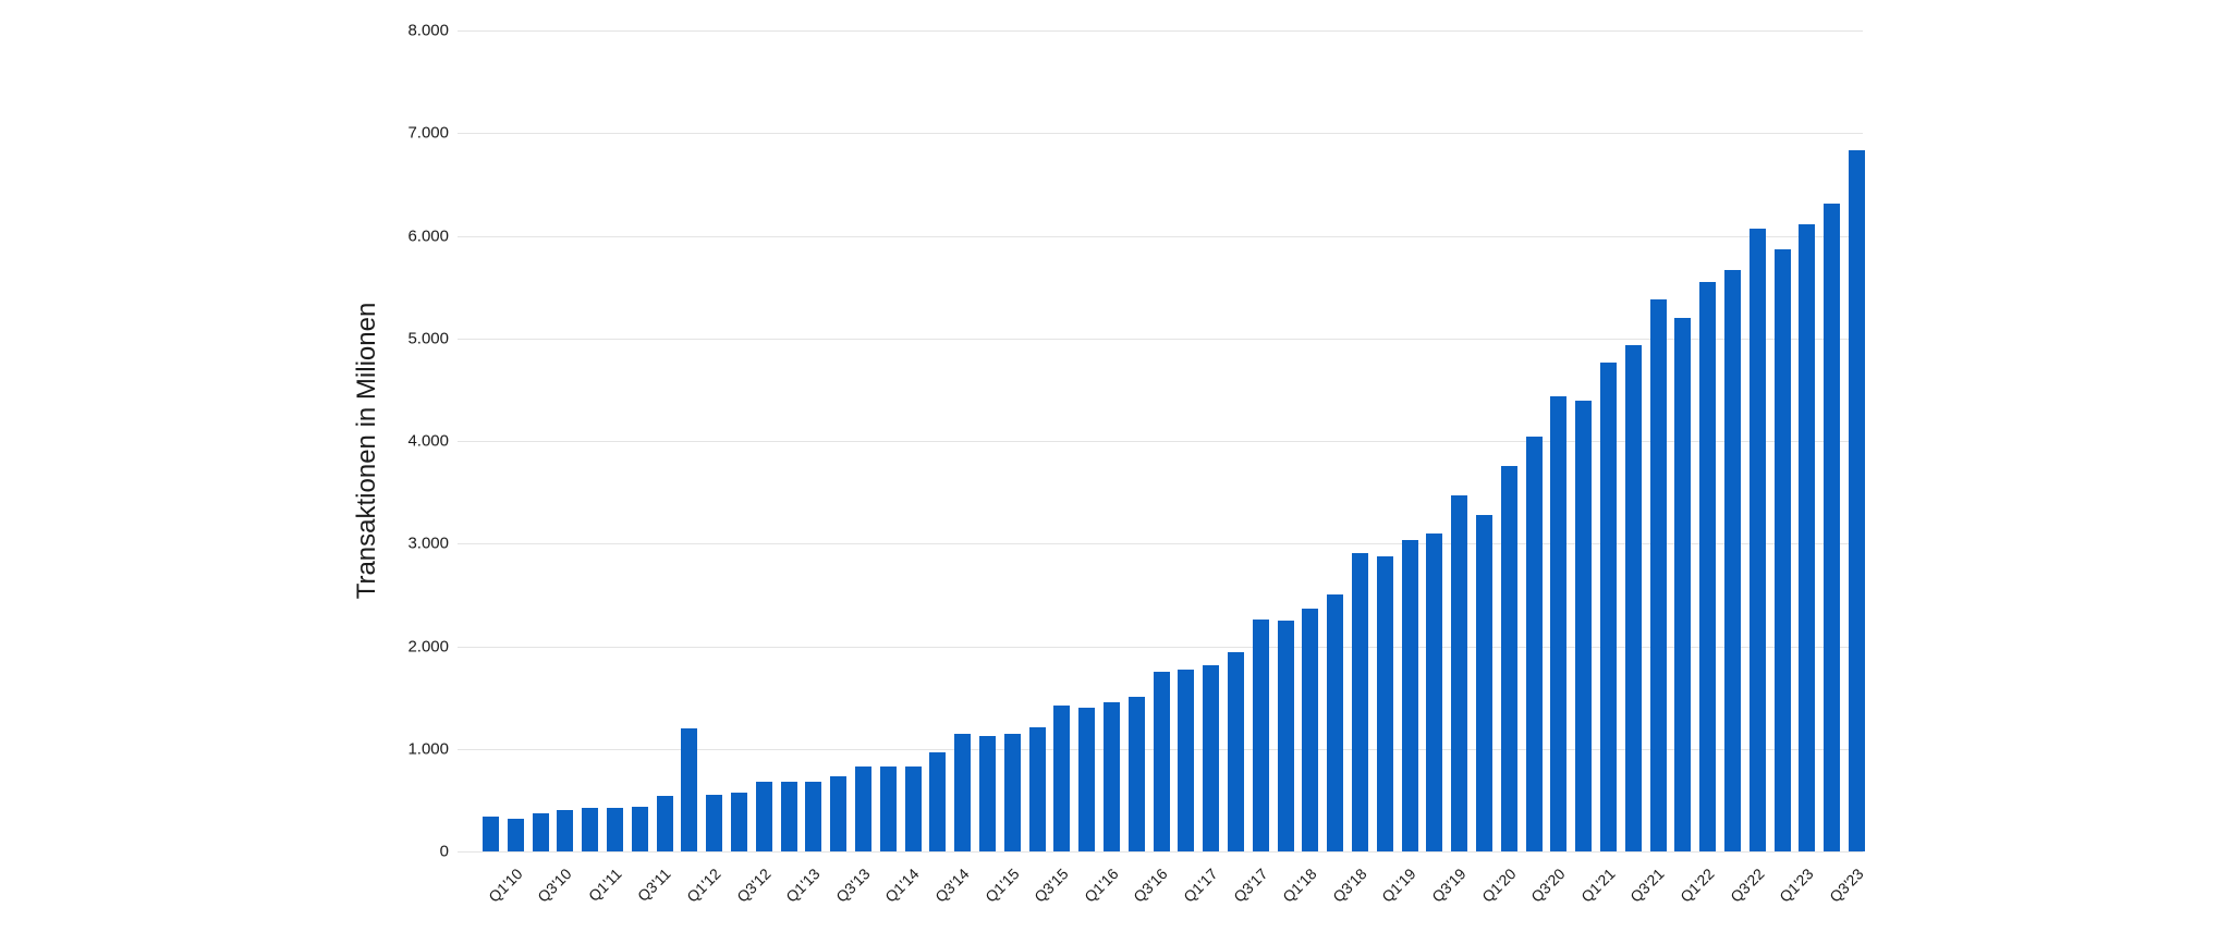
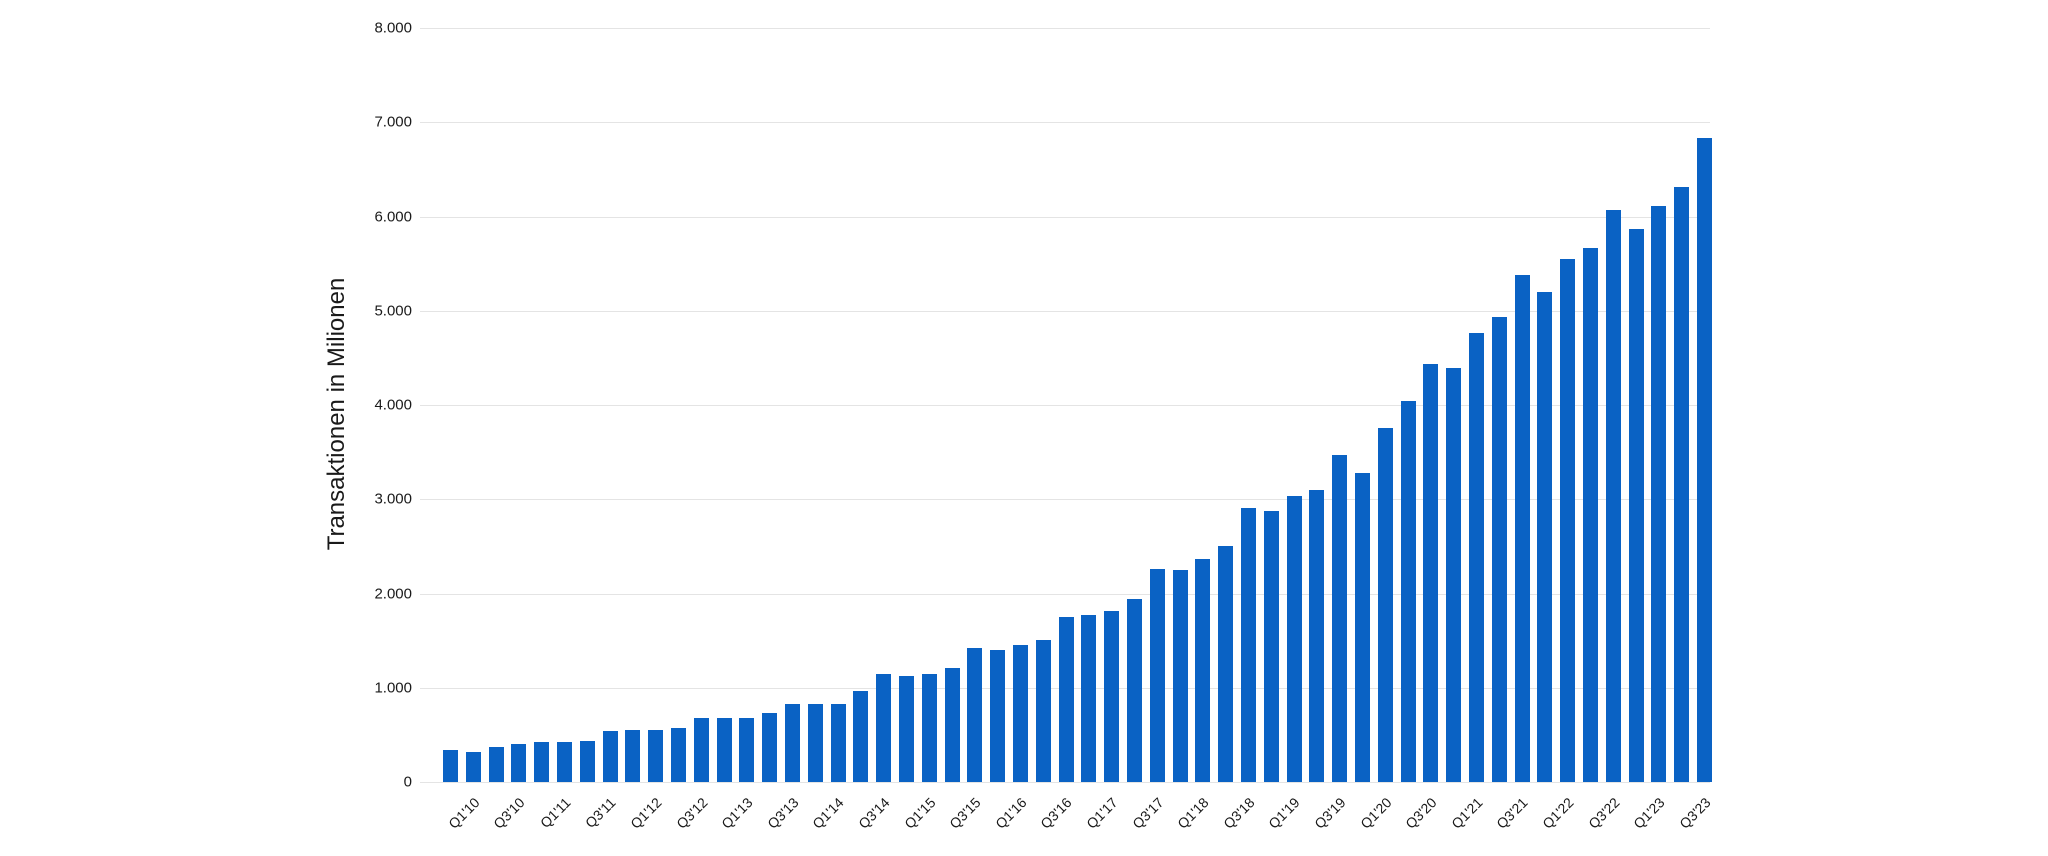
Q1'12: 1200 -> 600
